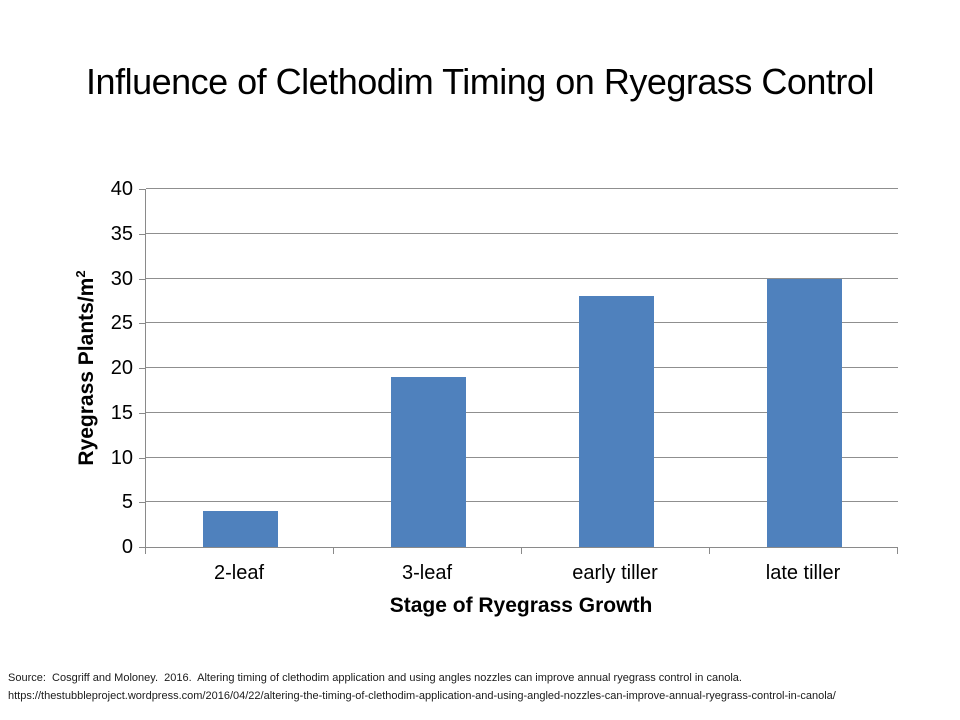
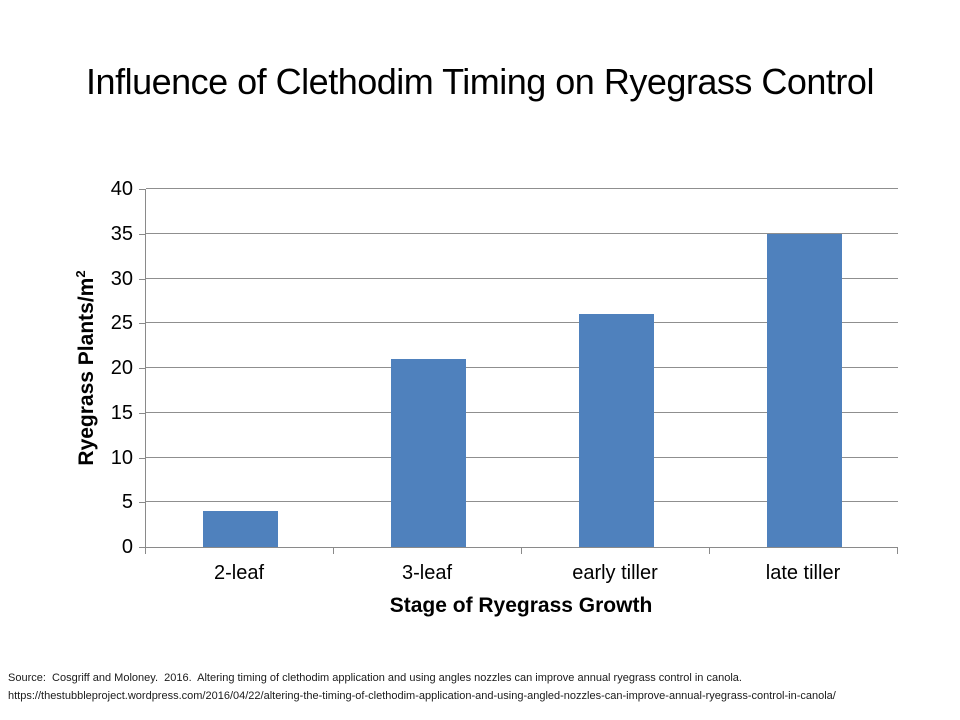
3-leaf: 19 -> 21
early tiller: 28 -> 26
late tiller: 30 -> 35
